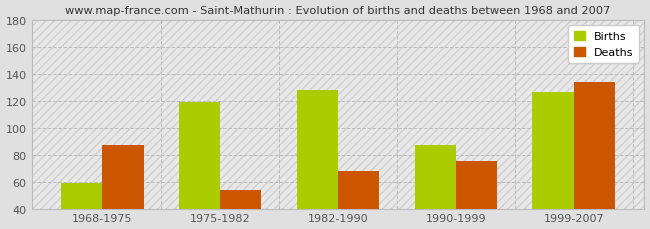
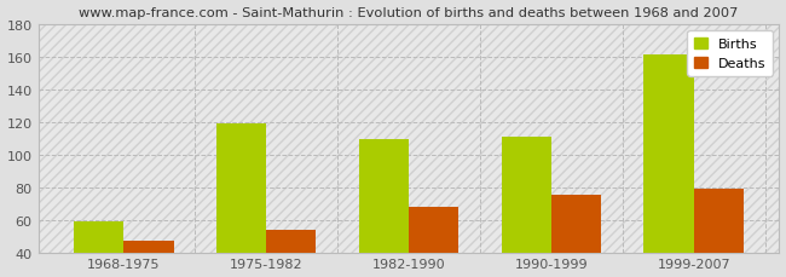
Deaths/1968-1975: 87 -> 47
Births/1982-1990: 128 -> 109
Births/1990-1999: 87 -> 111
Births/1999-2007: 126 -> 161
Deaths/1999-2007: 134 -> 79
